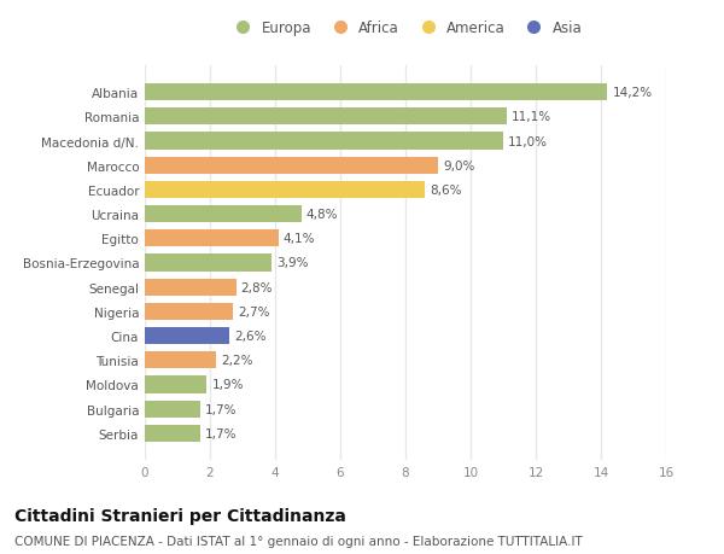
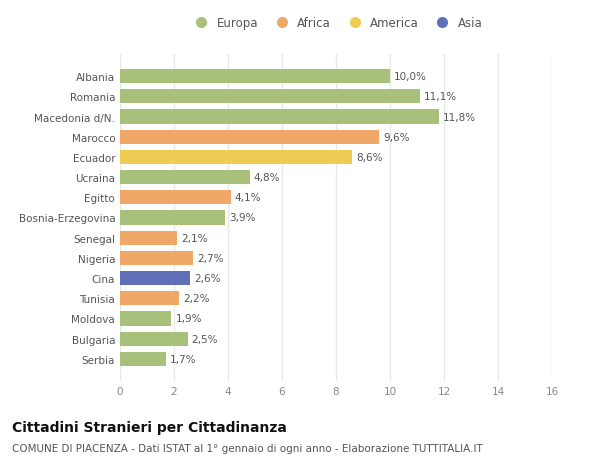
Albania: 14,2% -> 10,0%
Macedonia d/N.: 11,0% -> 11,8%
Marocco: 9,0% -> 9,6%
Senegal: 2,8% -> 2,1%
Bulgaria: 1,7% -> 2,5%
